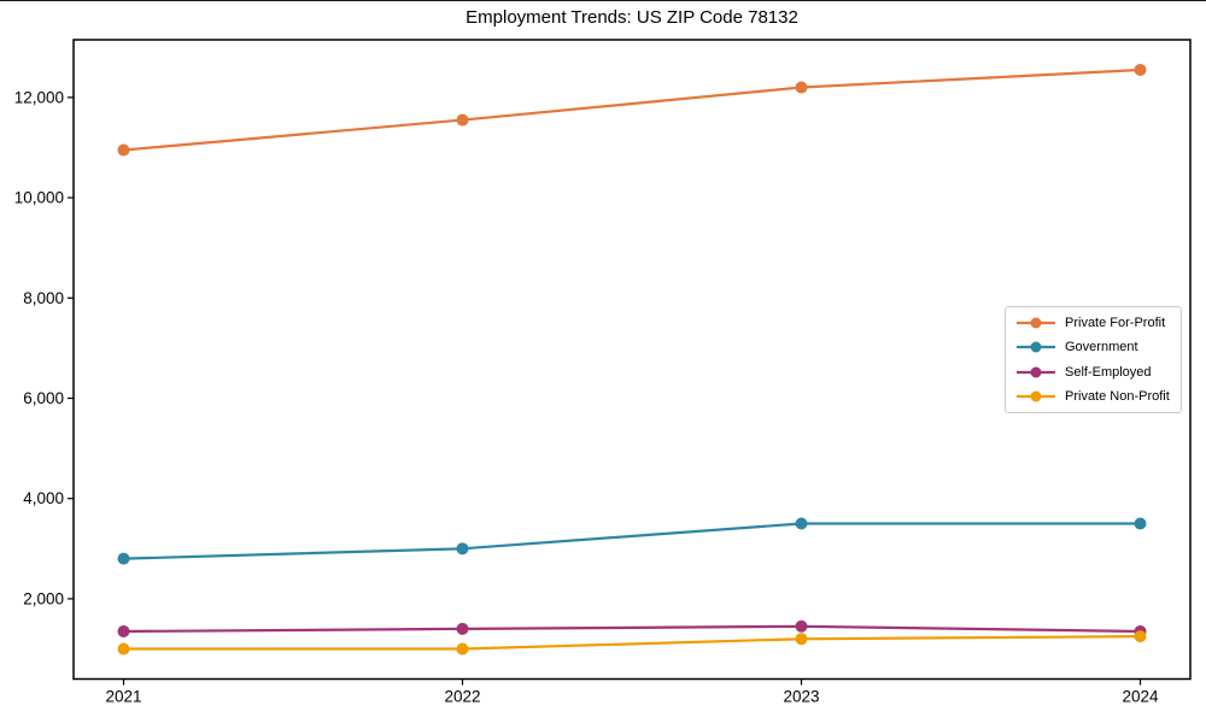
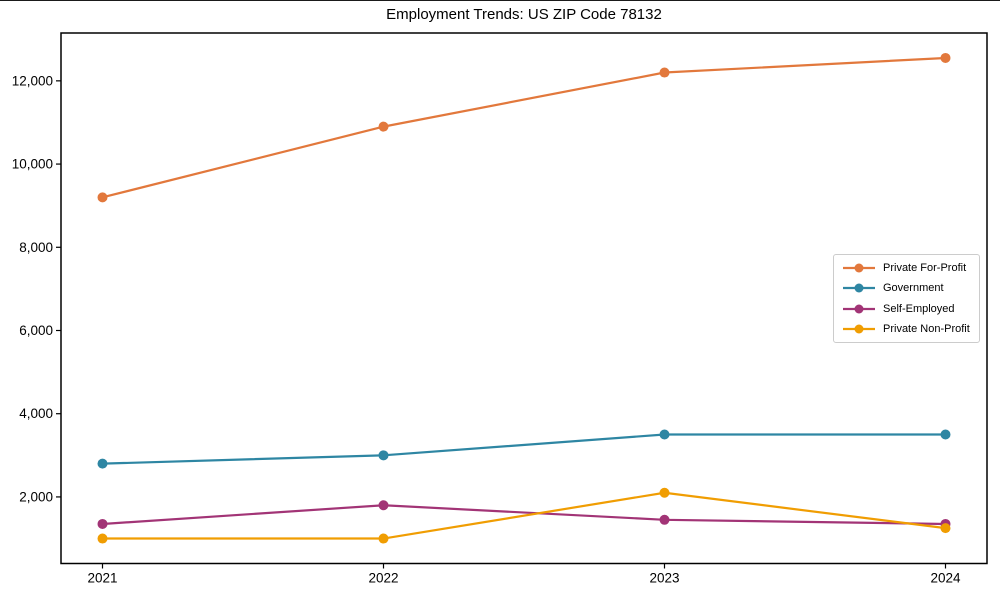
Private For-Profit/2021: 11000 -> 9200
Private For-Profit/2022: 11600 -> 10900
Self-Employed/2022: 1400 -> 1800
Private Non-Profit/2023: 1200 -> 2100
